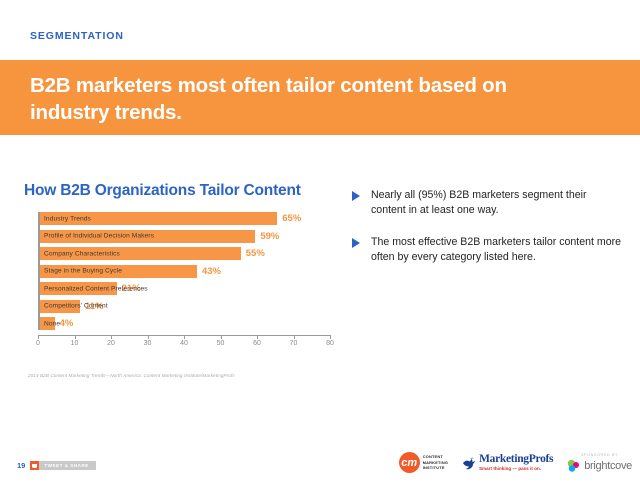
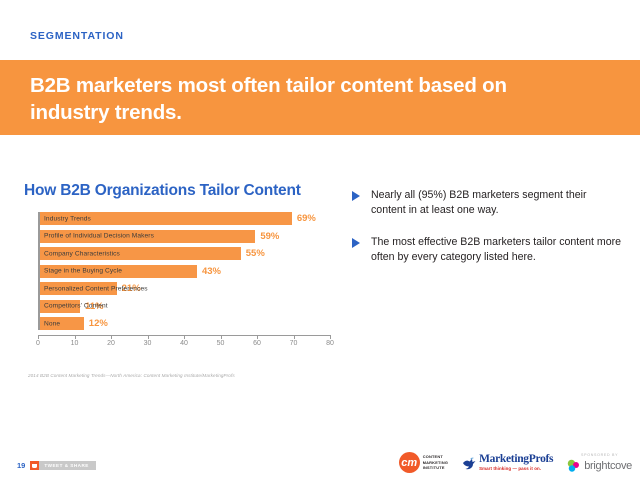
Industry Trends: 65% -> 69%
None: 4% -> 12%
